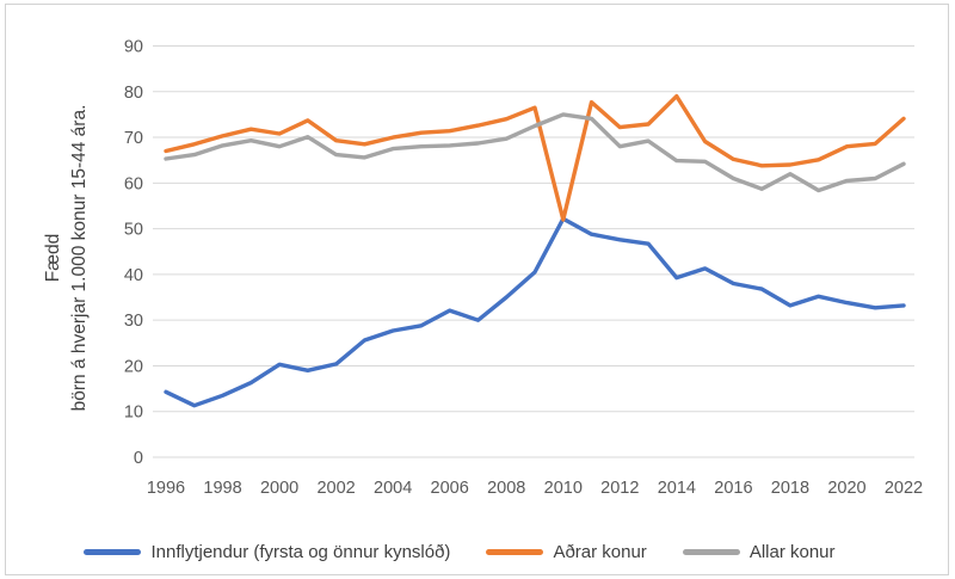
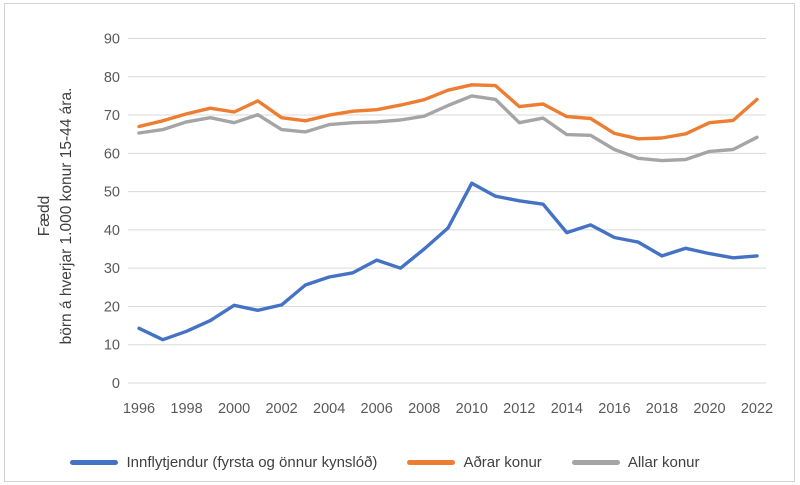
Aðrar konur/2010: 52 -> 78
Aðrar konur/2014: 79 -> 70
Allar konur/2018: 62 -> 58
